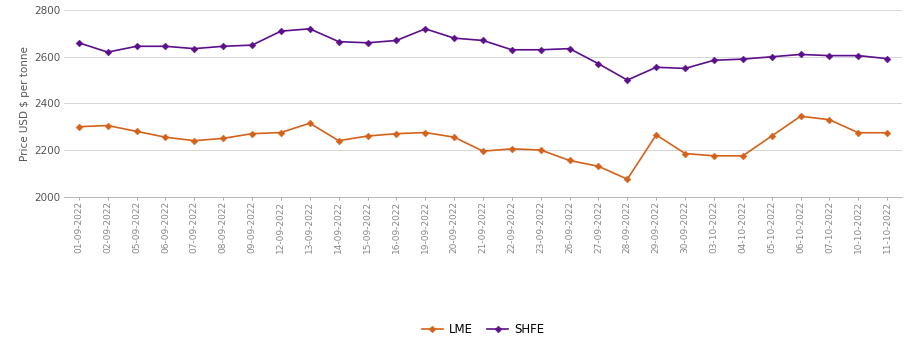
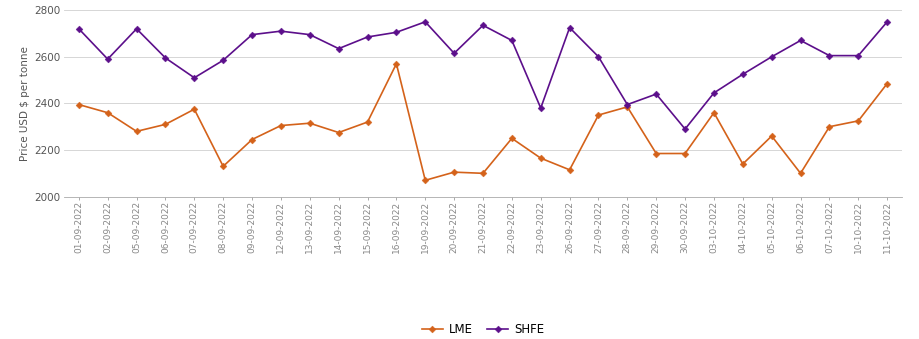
LME/01-09-2022: 2300 -> 2395
SHFE/01-09-2022: 2660 -> 2720
LME/02-09-2022: 2305 -> 2360
SHFE/02-09-2022: 2620 -> 2590
SHFE/05-09-2022: 2645 -> 2720
LME/06-09-2022: 2255 -> 2310
SHFE/06-09-2022: 2645 -> 2595
LME/07-09-2022: 2240 -> 2375
SHFE/07-09-2022: 2635 -> 2510
LME/08-09-2022: 2250 -> 2130
SHFE/08-09-2022: 2645 -> 2585
LME/09-09-2022: 2270 -> 2245
SHFE/09-09-2022: 2650 -> 2695
LME/12-09-2022: 2275 -> 2305
SHFE/13-09-2022: 2720 -> 2695
LME/14-09-2022: 2240 -> 2275
SHFE/14-09-2022: 2665 -> 2635
LME/15-09-2022: 2260 -> 2320
SHFE/15-09-2022: 2660 -> 2685
LME/16-09-2022: 2270 -> 2570
SHFE/16-09-2022: 2670 -> 2705
LME/19-09-2022: 2275 -> 2070
SHFE/19-09-2022: 2720 -> 2750
LME/20-09-2022: 2255 -> 2105
SHFE/20-09-2022: 2680 -> 2615
LME/21-09-2022: 2195 -> 2100
SHFE/21-09-2022: 2670 -> 2735
LME/22-09-2022: 2205 -> 2250
SHFE/22-09-2022: 2630 -> 2670
LME/23-09-2022: 2200 -> 2165
SHFE/23-09-2022: 2630 -> 2380
LME/26-09-2022: 2155 -> 2115
SHFE/26-09-2022: 2635 -> 2725
LME/27-09-2022: 2130 -> 2350
SHFE/27-09-2022: 2570 -> 2600
LME/28-09-2022: 2075 -> 2385
SHFE/28-09-2022: 2500 -> 2395
LME/29-09-2022: 2265 -> 2185
SHFE/29-09-2022: 2555 -> 2440
SHFE/30-09-2022: 2550 -> 2290
LME/03-10-2022: 2175 -> 2360
SHFE/03-10-2022: 2585 -> 2445
LME/04-10-2022: 2175 -> 2140
SHFE/04-10-2022: 2590 -> 2525
LME/06-10-2022: 2345 -> 2100
SHFE/06-10-2022: 2610 -> 2670
LME/07-10-2022: 2330 -> 2300
LME/10-10-2022: 2274 -> 2325
LME/11-10-2022: 2274 -> 2485
SHFE/11-10-2022: 2592 -> 2750
